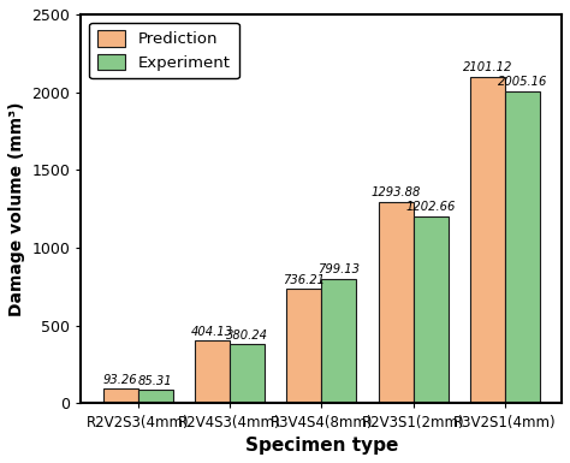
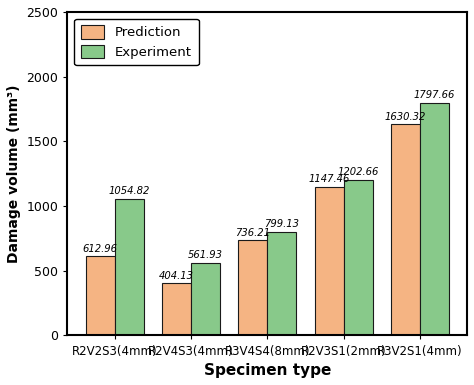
Prediction/R2V2S3(4mm): 93.26 -> 612.96
Experiment/R2V2S3(4mm): 85.31 -> 1054.82
Experiment/R2V4S3(4mm): 380.24 -> 561.93
Prediction/R2V3S1(2mm): 1293.88 -> 1147.46
Prediction/R3V2S1(4mm): 2101.12 -> 1630.32
Experiment/R3V2S1(4mm): 2005.16 -> 1797.66
